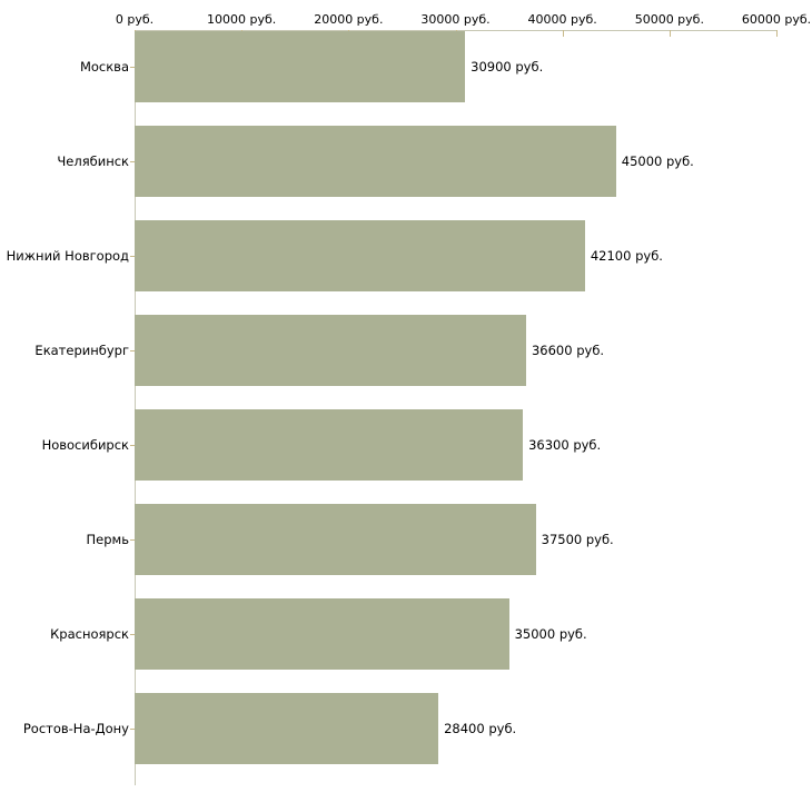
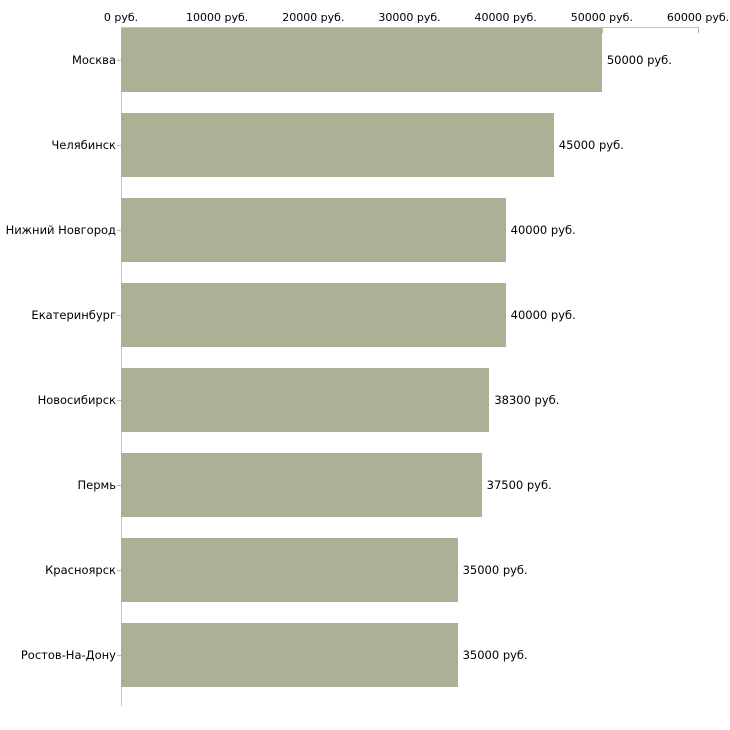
Москва: 30900 -> 50000
Нижний Новгород: 42100 -> 40000
Екатеринбург: 36600 -> 40000
Новосибирск: 36300 -> 38300
Ростов-На-Дону: 28400 -> 35000
